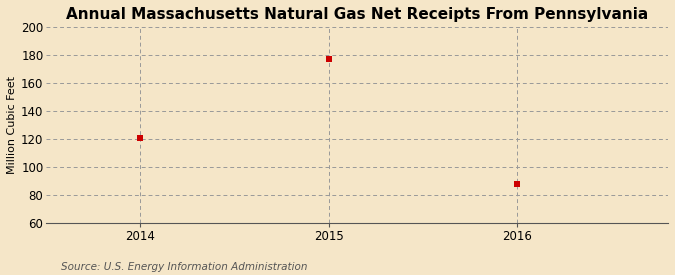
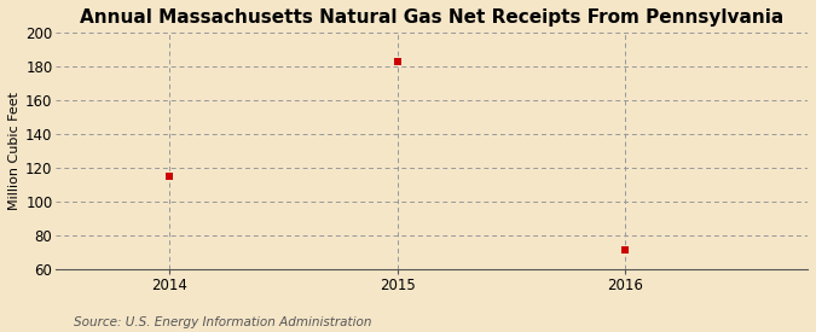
2014: 121 -> 115
2015: 177 -> 183
2016: 88 -> 72
